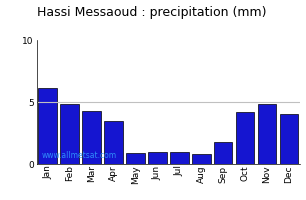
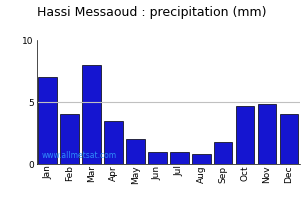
Jan: 6.1 -> 7.0
Feb: 4.8 -> 4.0
Mar: 4.3 -> 8.0
May: 0.9 -> 2.0
Oct: 4.2 -> 4.7
